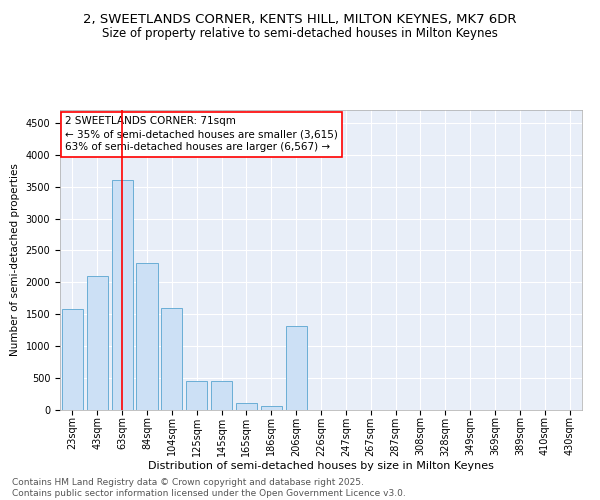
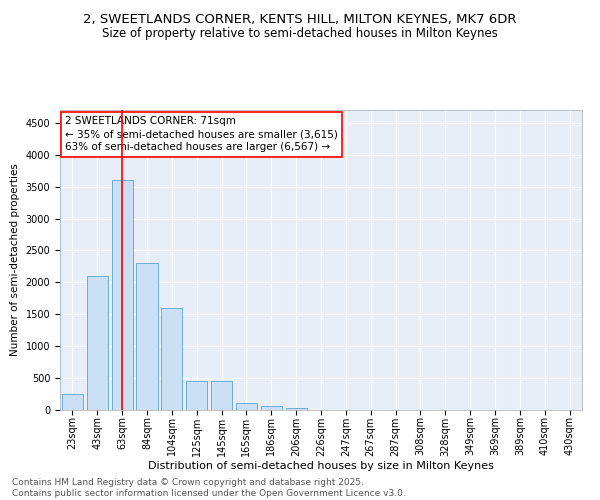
23sqm: 1580 -> 250
206sqm: 1320 -> 30
